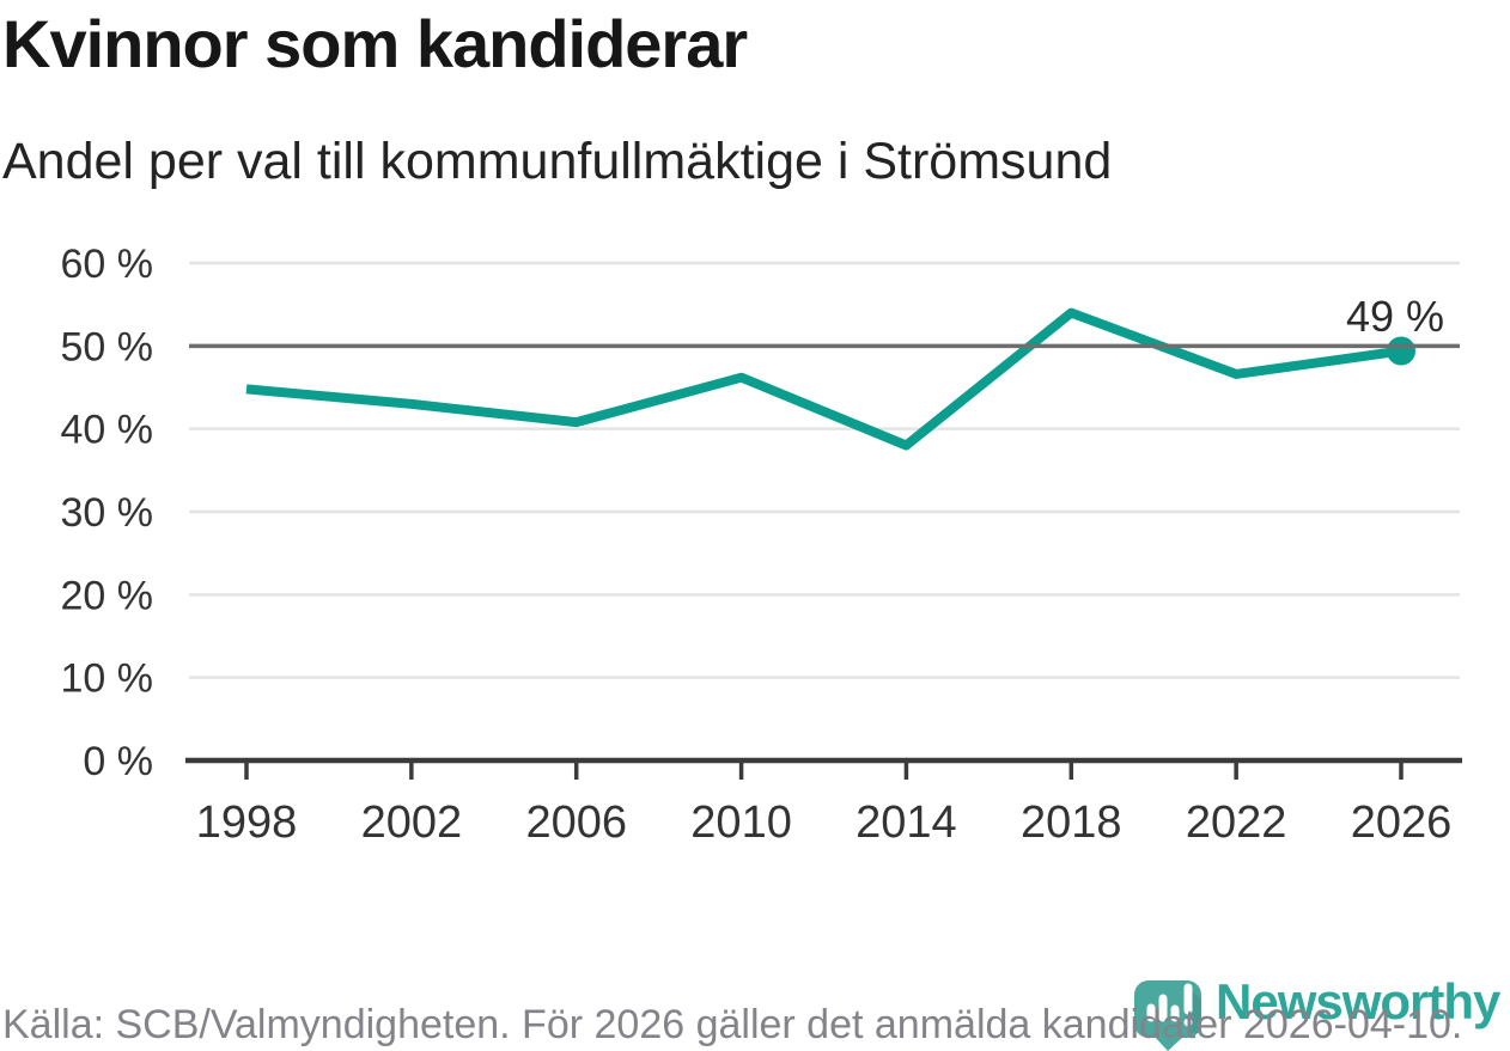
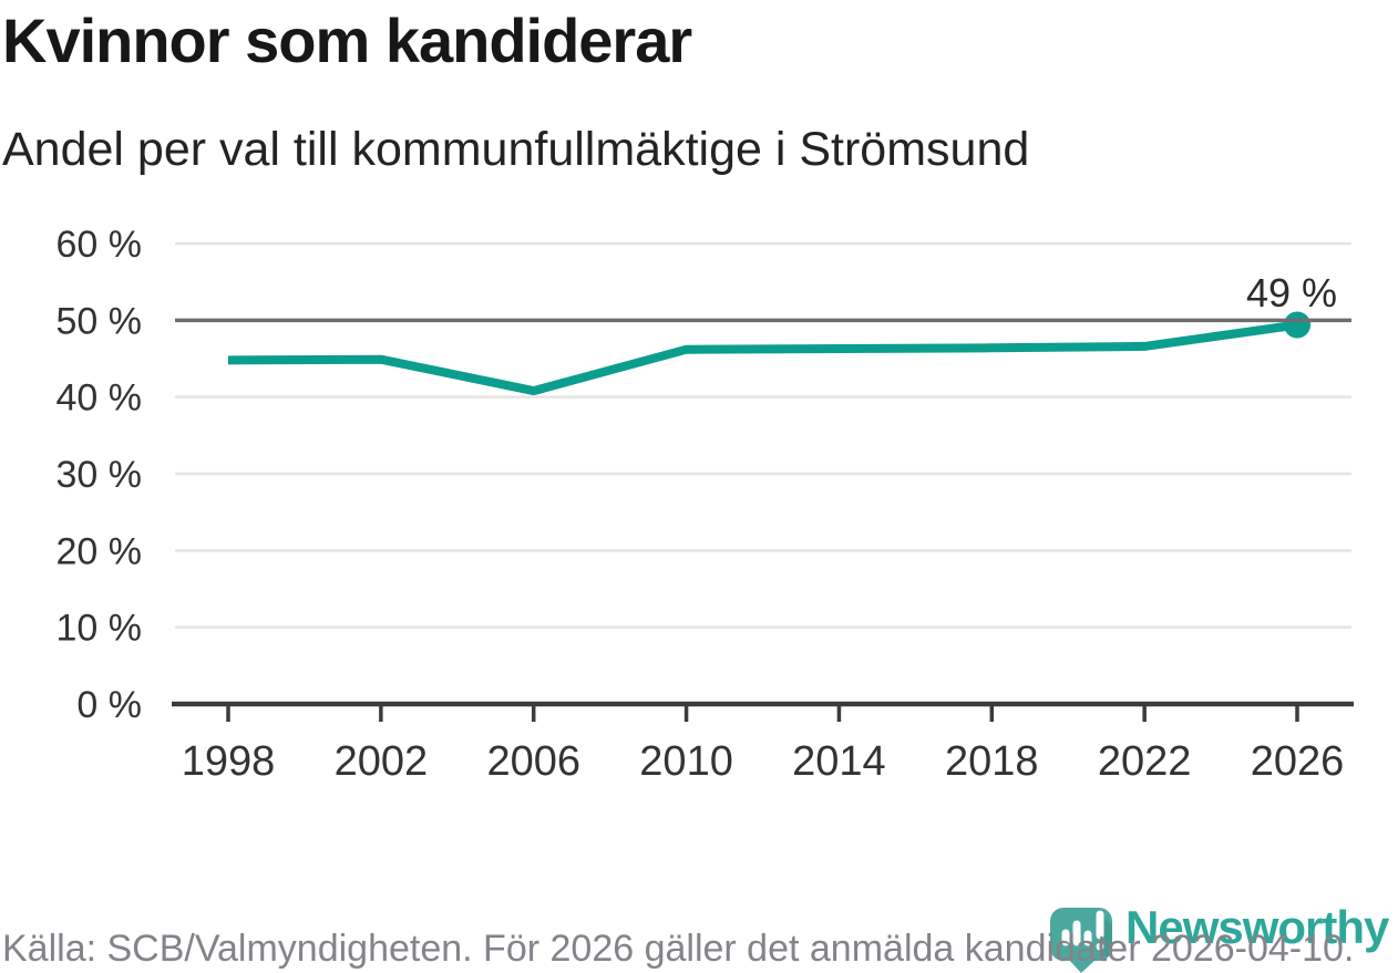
2002: 43% -> 45%
2014: 38% -> 46%
2018: 54% -> 46%
